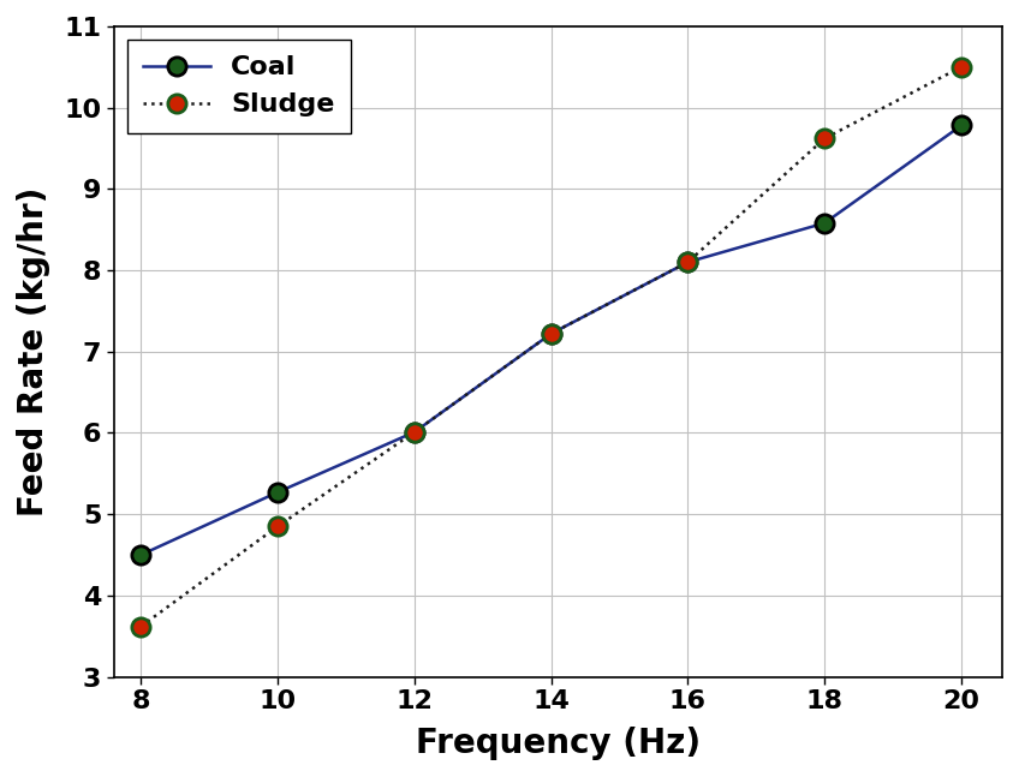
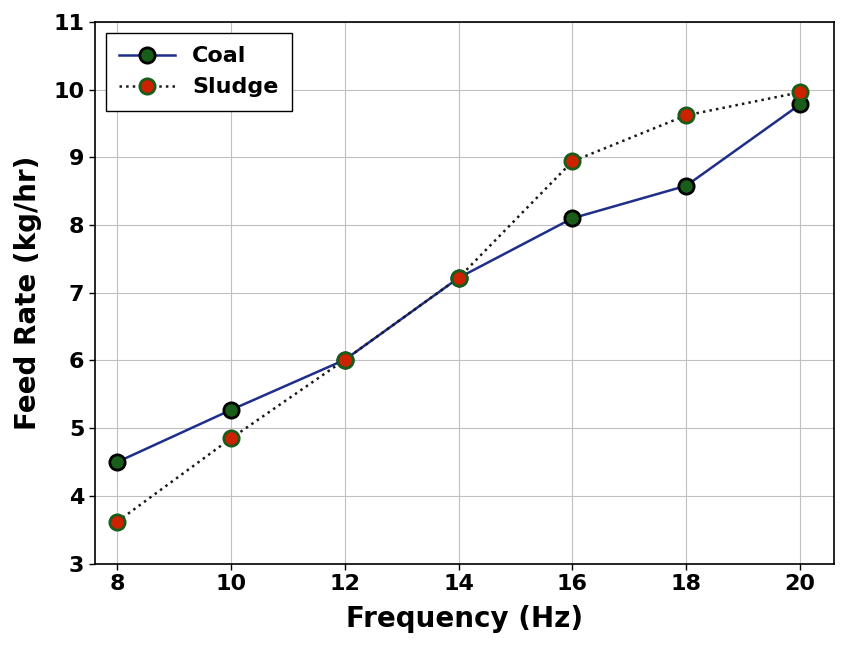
Sludge/16: 8.10 -> 8.94
Sludge/20: 10.50 -> 9.96
